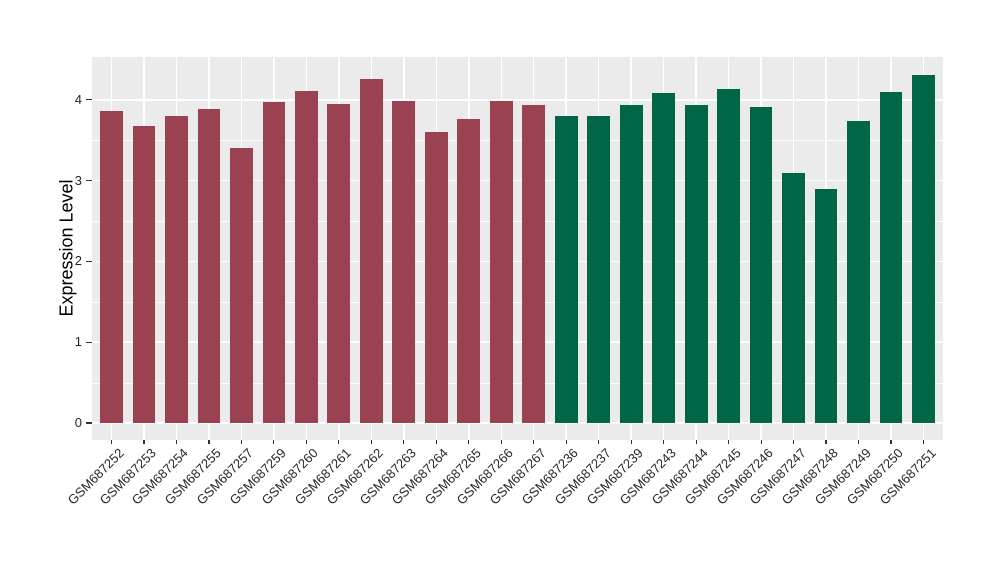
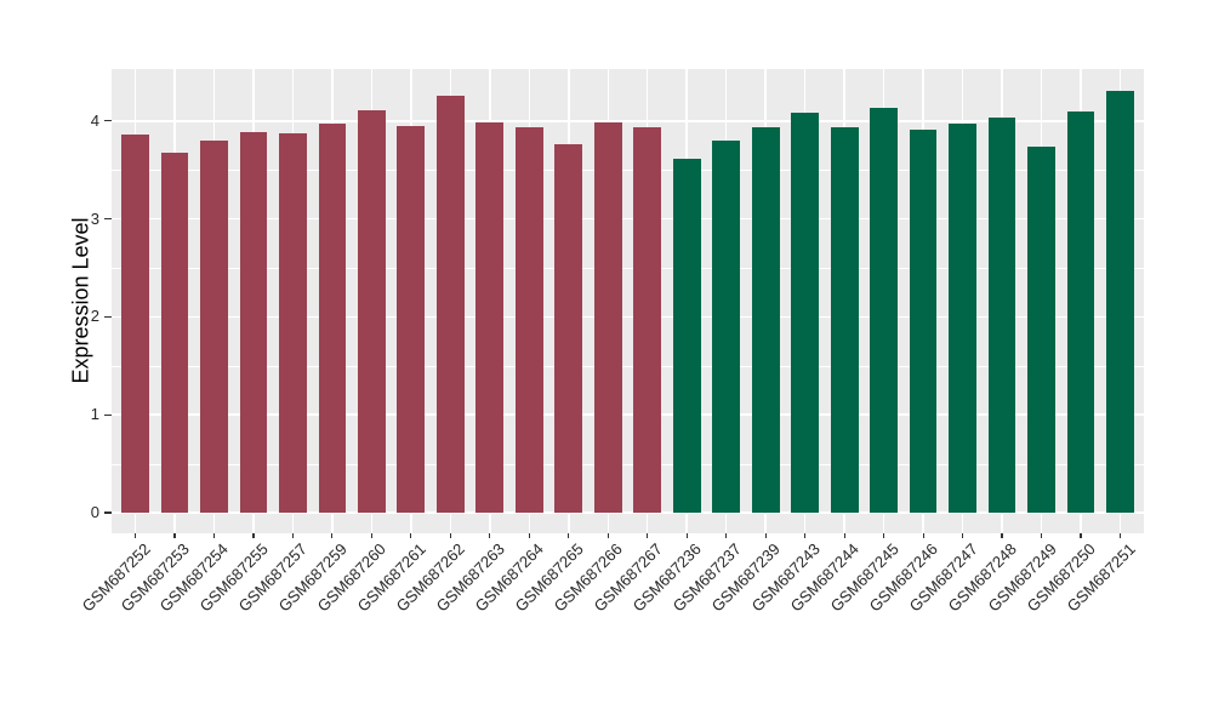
GSM687257: 3.4 -> 3.9
GSM687264: 3.6 -> 3.9
GSM687236: 3.8 -> 3.6
GSM687247: 3.1 -> 4.0
GSM687248: 2.9 -> 4.0
